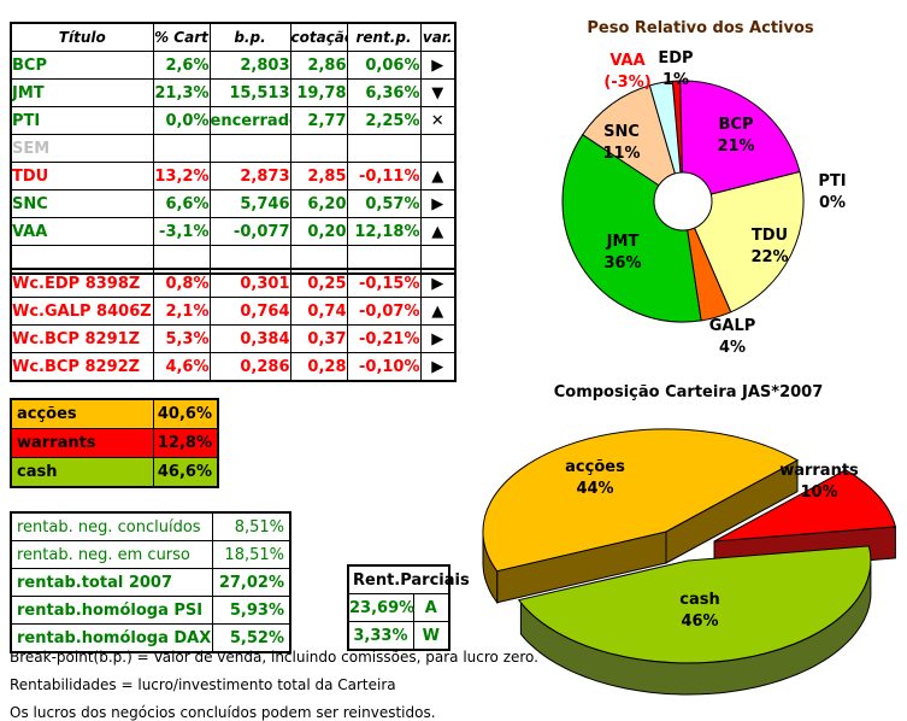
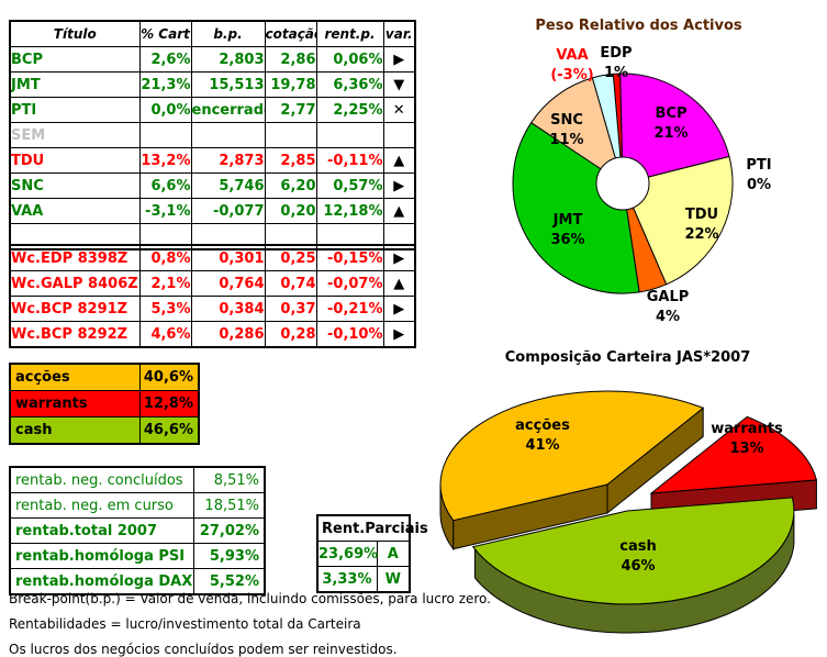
Composição Carteira JAS*2007/acções: 44% -> 41%
Composição Carteira JAS*2007/warrants: 10% -> 13%
